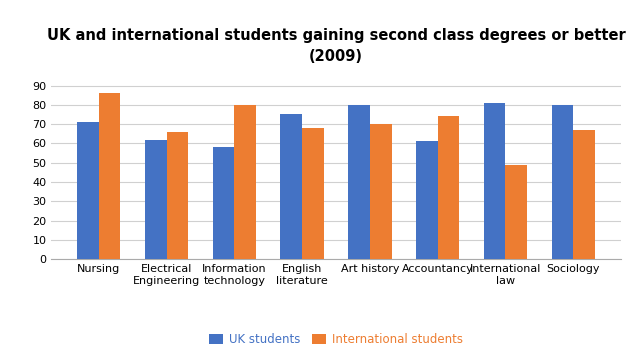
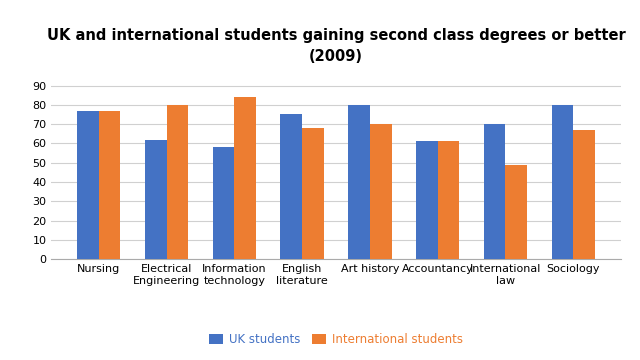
UK students/Nursing: 71 -> 77
International students/Nursing: 86 -> 77
International students/Electrical Engineering: 66 -> 80
International students/Information technology: 80 -> 84
International students/Accountancy: 74 -> 61
UK students/International law: 81 -> 70
